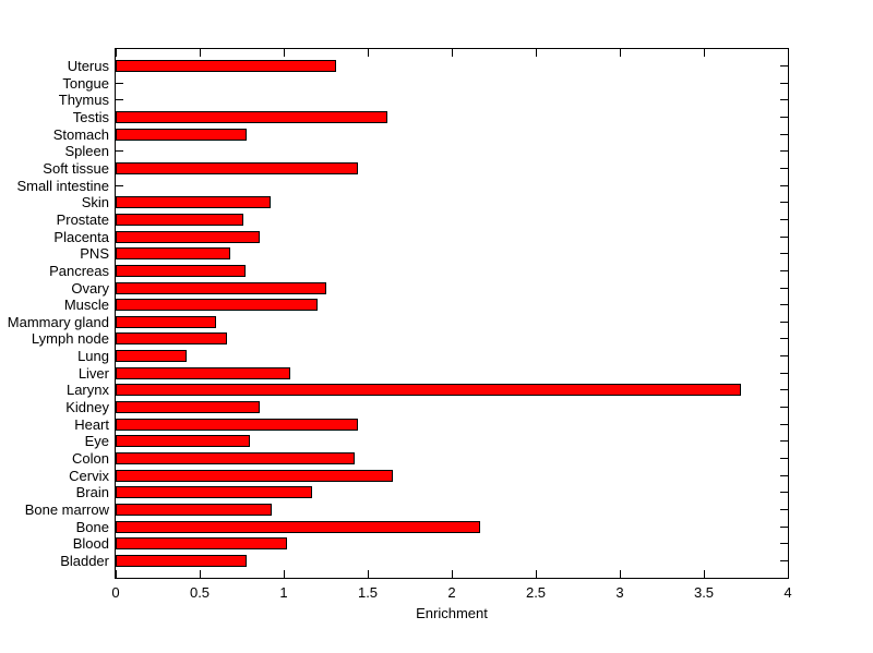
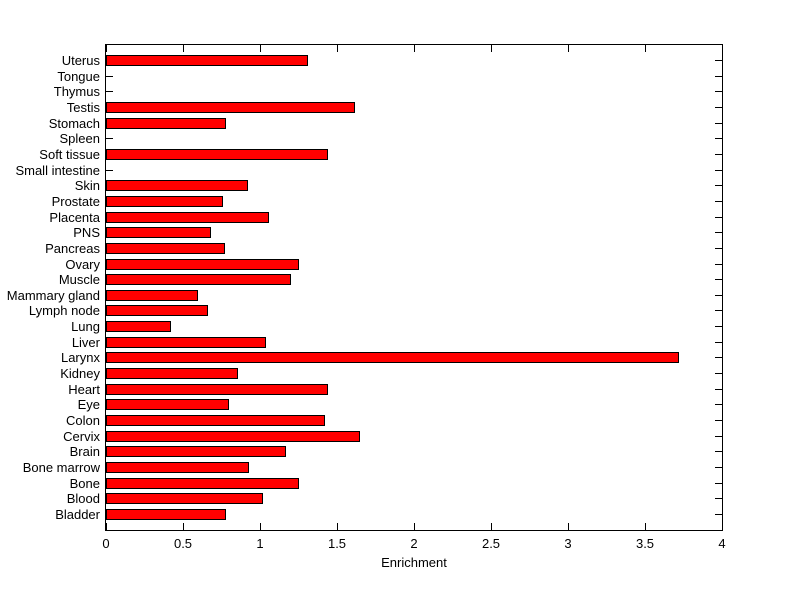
Placenta: 0.86 -> 1.06
Bone: 2.17 -> 1.25
